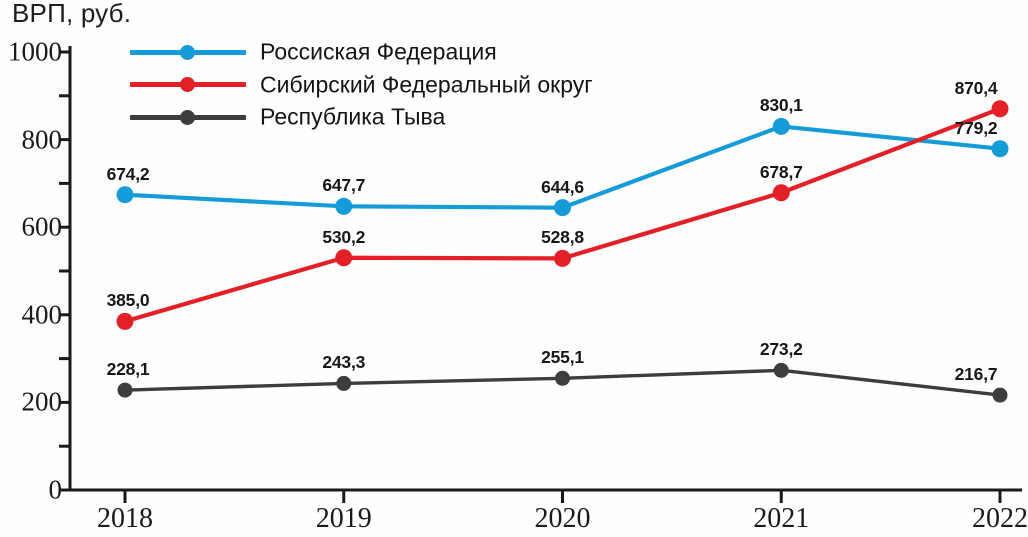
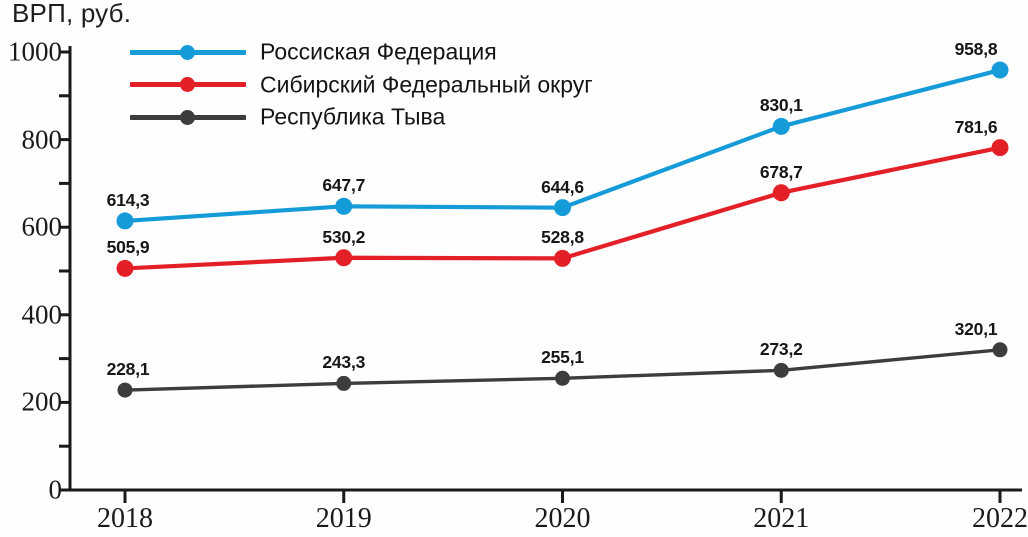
Россиская Федерация/2018: 674,2 -> 614,3
Сибирский Федеральный округ/2018: 385,0 -> 505,9
Россиская Федерация/2022: 779,2 -> 958,8
Сибирский Федеральный округ/2022: 870,4 -> 781,6
Республика Тыва/2022: 216,7 -> 320,1
